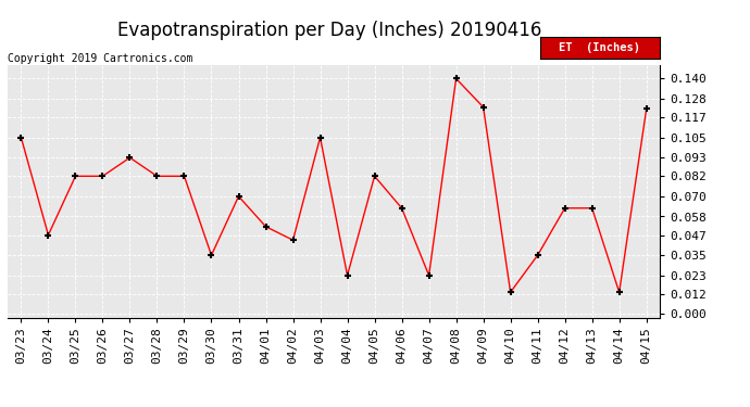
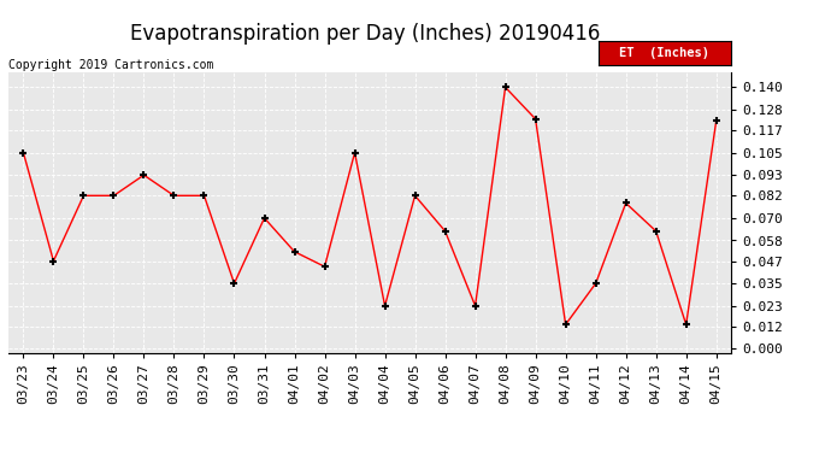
04/12: 0.063 -> 0.078
